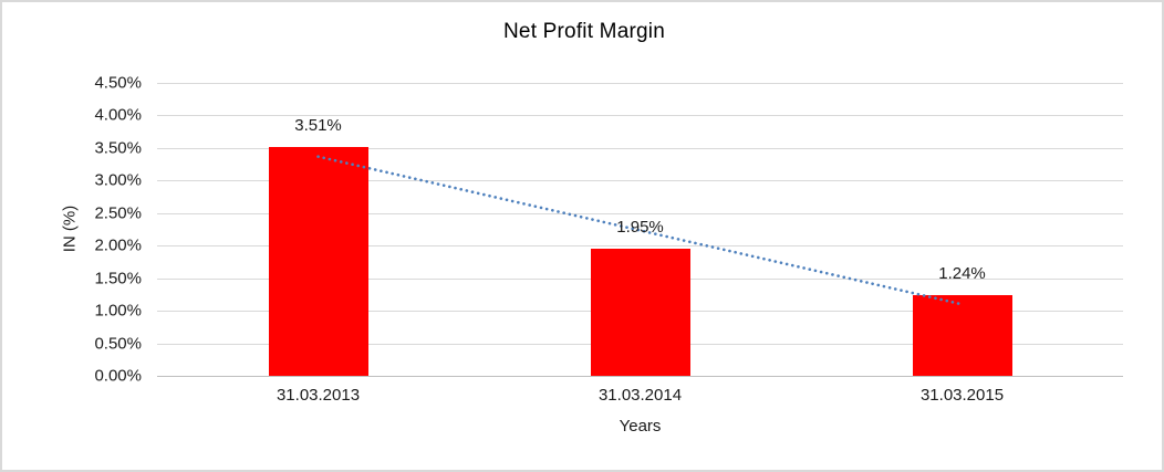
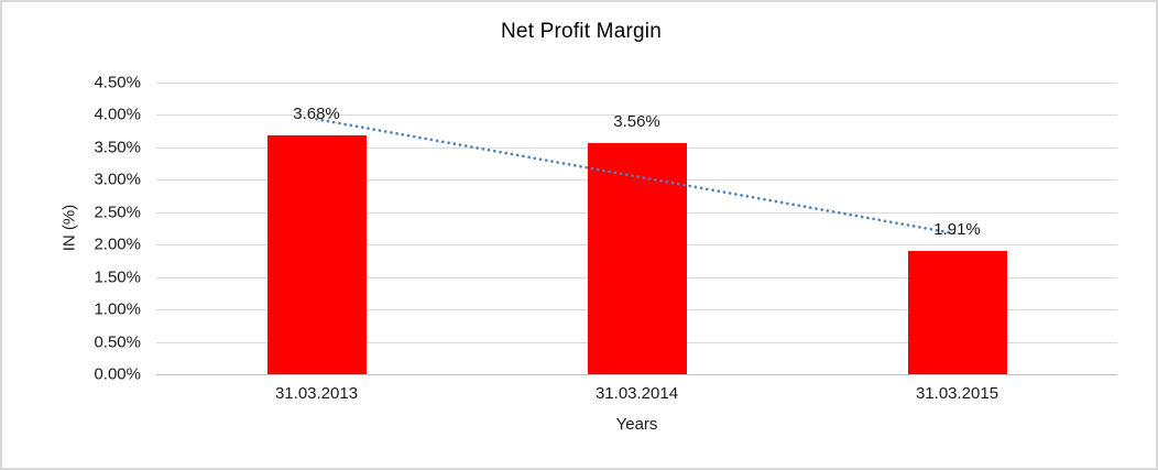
31.03.2013: 3.51% -> 3.68%
31.03.2014: 1.95% -> 3.56%
31.03.2015: 1.24% -> 1.91%
